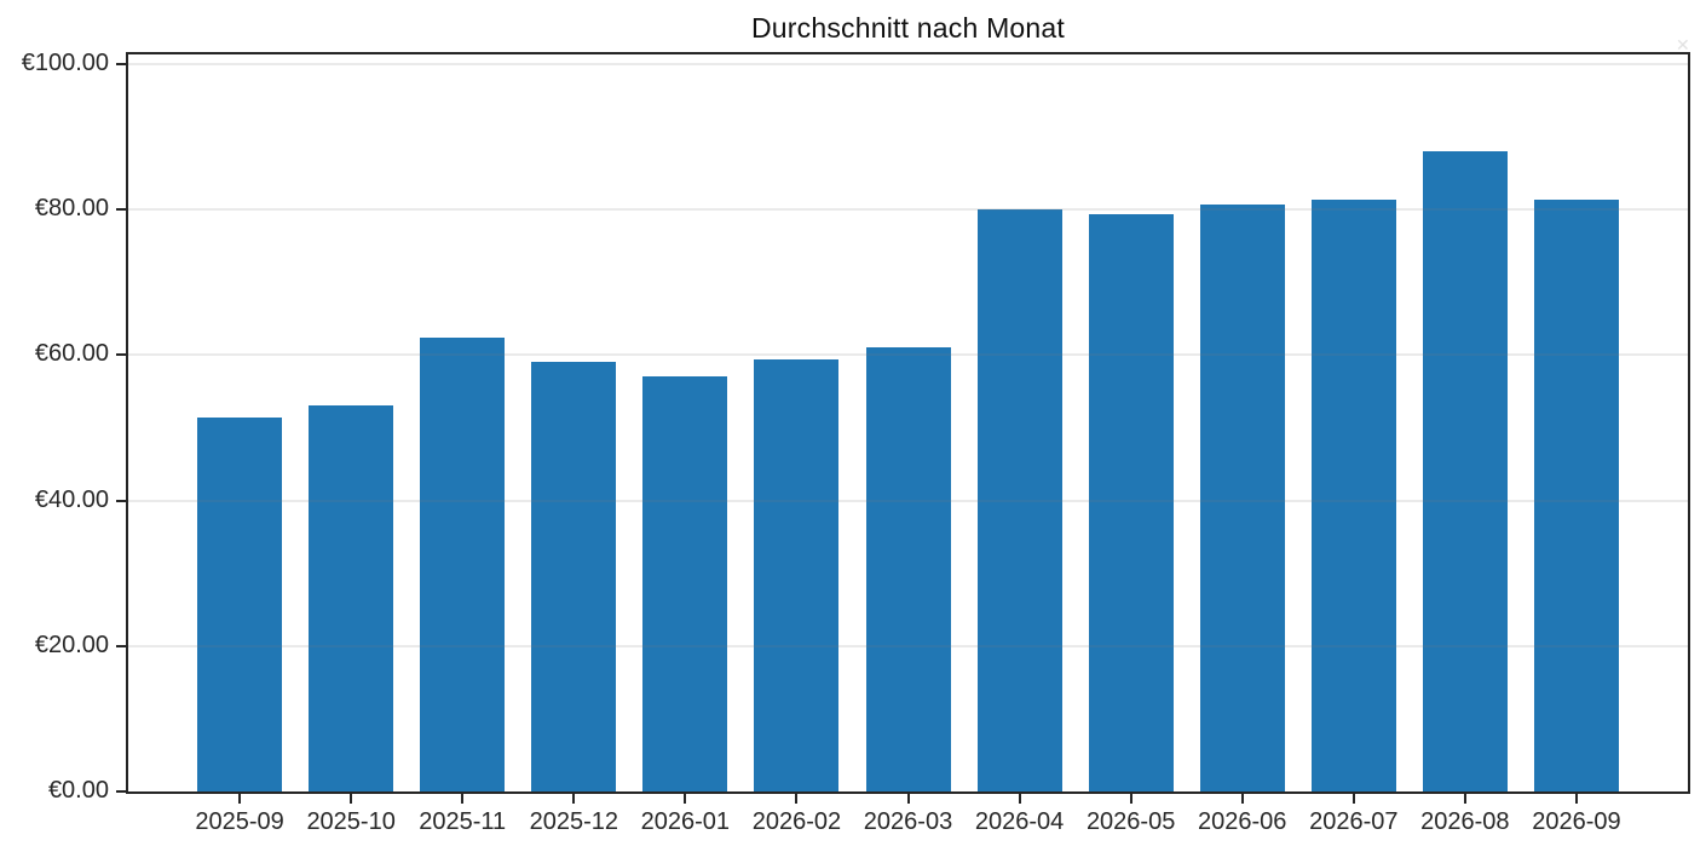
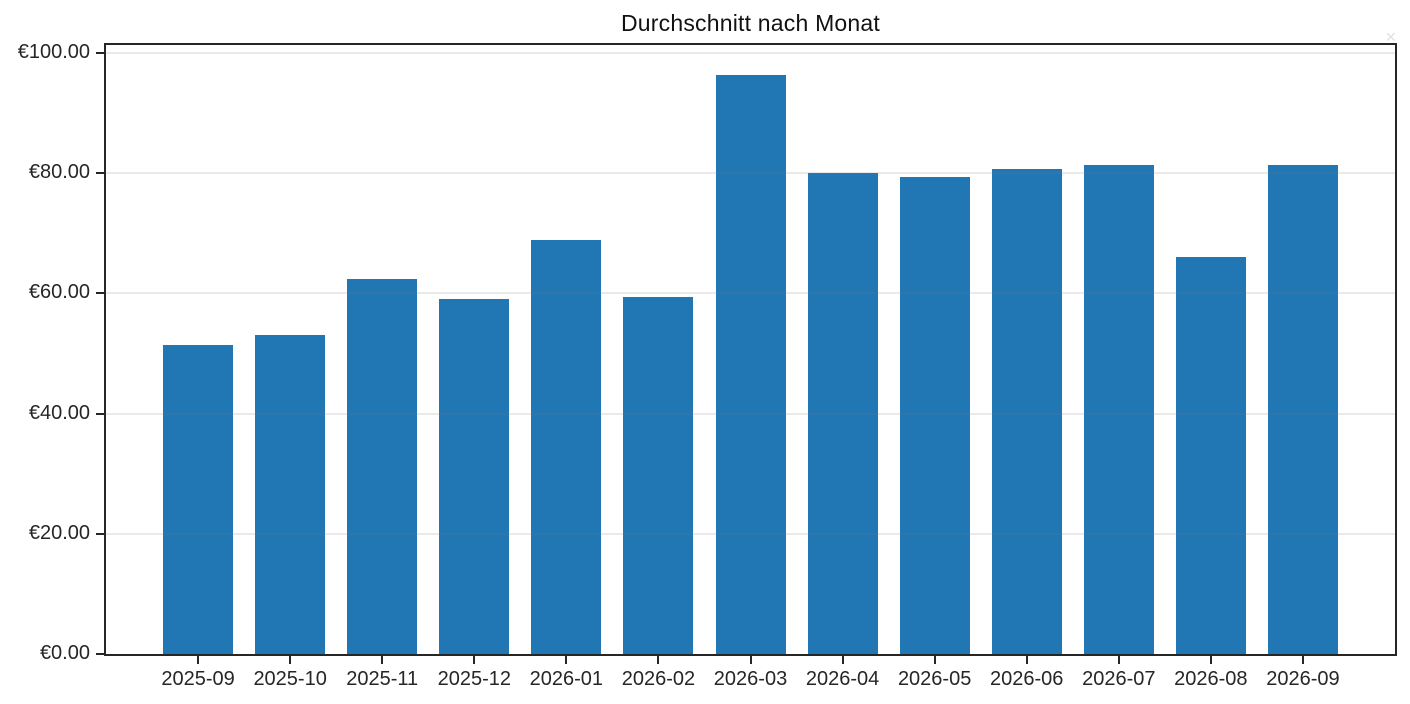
2026-01: €57 -> €69
2026-03: €61 -> €96
2026-08: €88 -> €66
